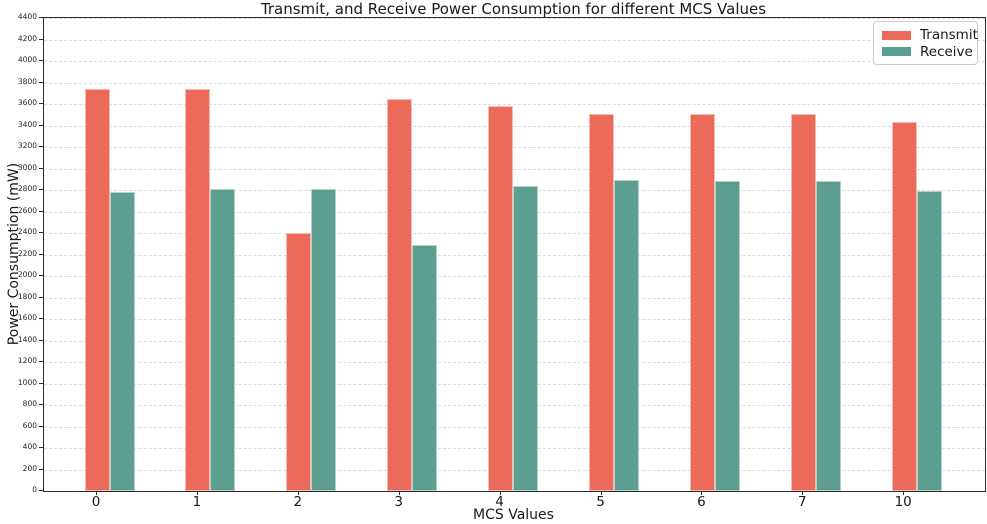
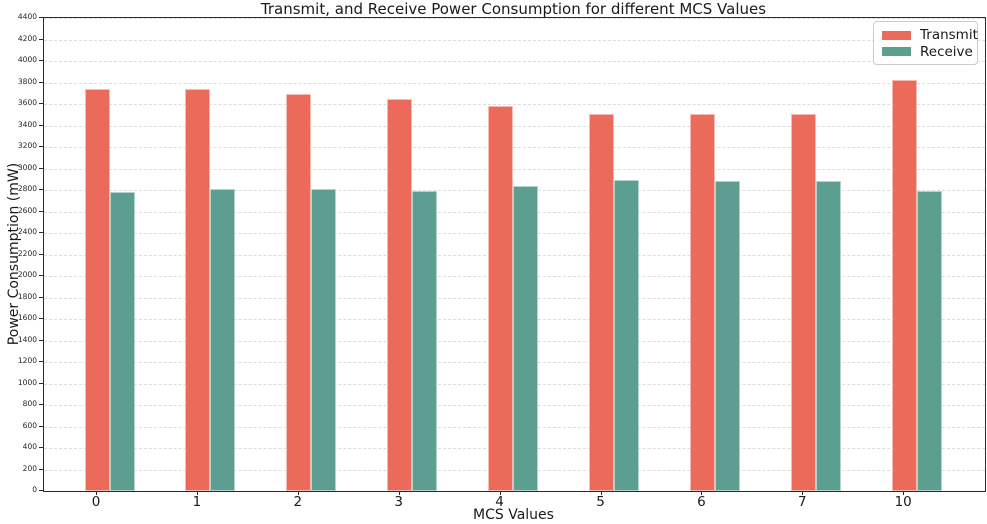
Transmit/2: 2400 -> 3690
Receive/3: 2290 -> 2790
Transmit/10: 3430 -> 3820
